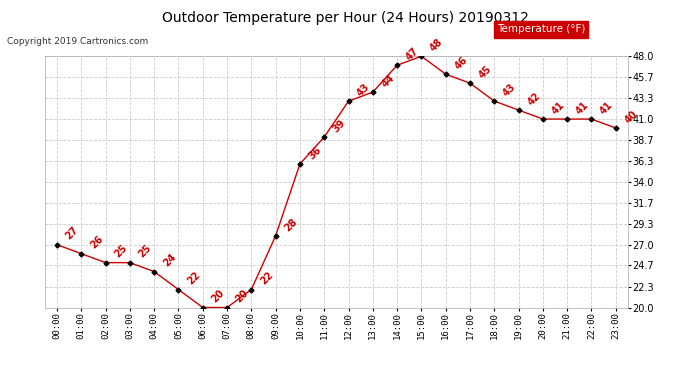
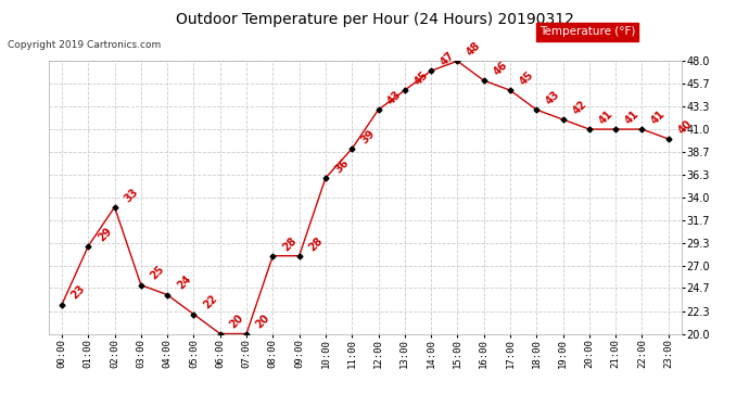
00:00: 27 -> 23
01:00: 26 -> 29
02:00: 25 -> 33
08:00: 22 -> 28
13:00: 44 -> 45
